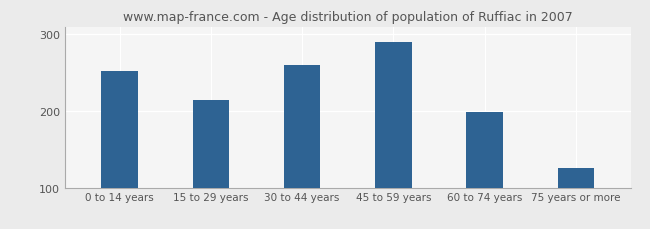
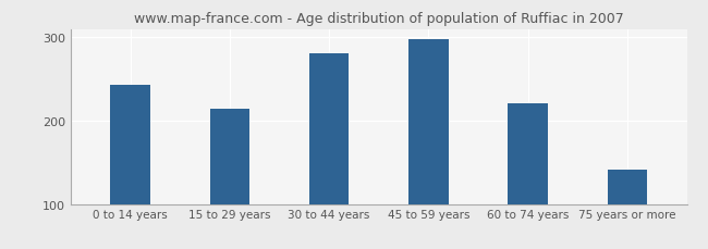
0 to 14 years: 252 -> 243
30 to 44 years: 260 -> 281
45 to 59 years: 290 -> 298
60 to 74 years: 198 -> 221
75 years or more: 126 -> 141
